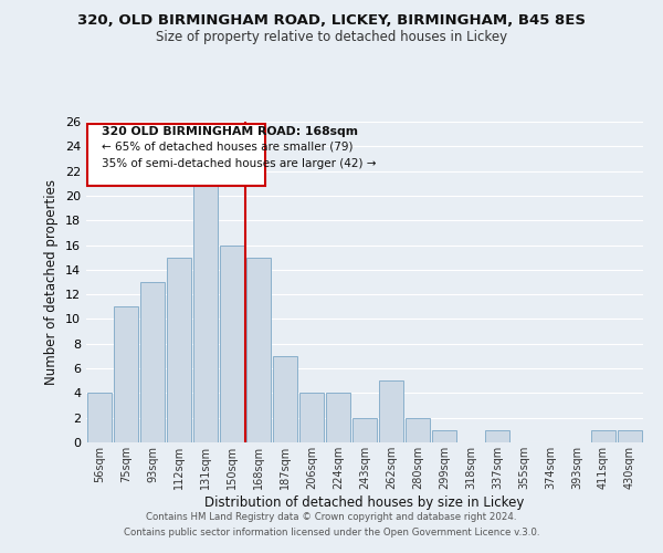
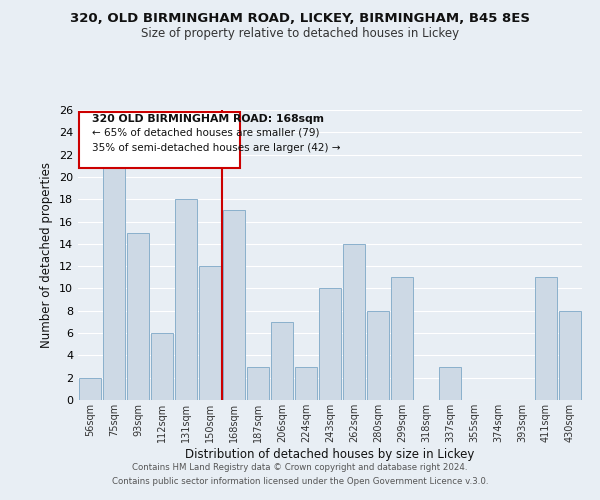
56sqm: 4 -> 2
75sqm: 11 -> 21
93sqm: 13 -> 15
112sqm: 15 -> 6
131sqm: 21 -> 18
150sqm: 16 -> 12
168sqm: 15 -> 17
187sqm: 7 -> 3
206sqm: 4 -> 7
224sqm: 4 -> 3
243sqm: 2 -> 10
262sqm: 5 -> 14
280sqm: 2 -> 8
299sqm: 1 -> 11
337sqm: 1 -> 3
411sqm: 1 -> 11
430sqm: 1 -> 8
